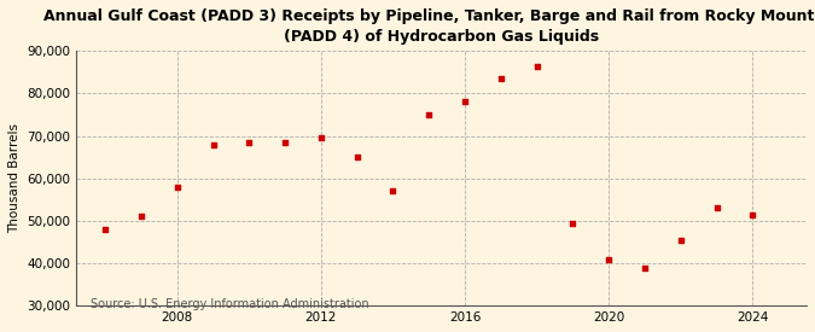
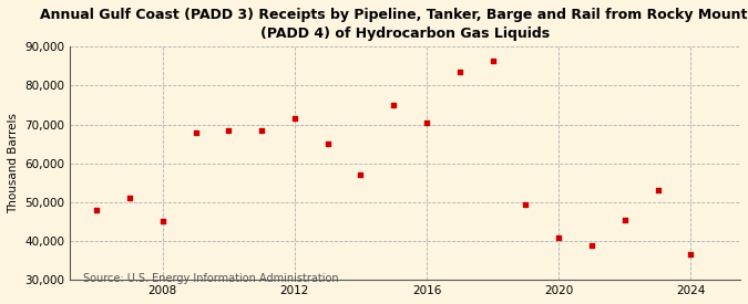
2008: 58,000 -> 45,000
2012: 69,500 -> 71,500
2016: 78,000 -> 70,500
2024: 51,500 -> 36,500
